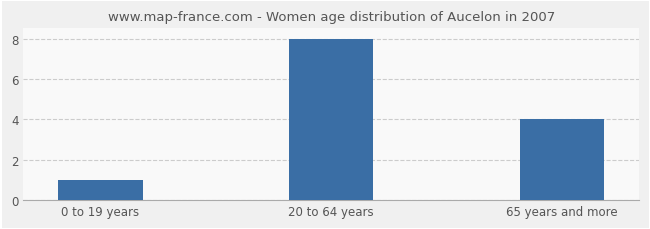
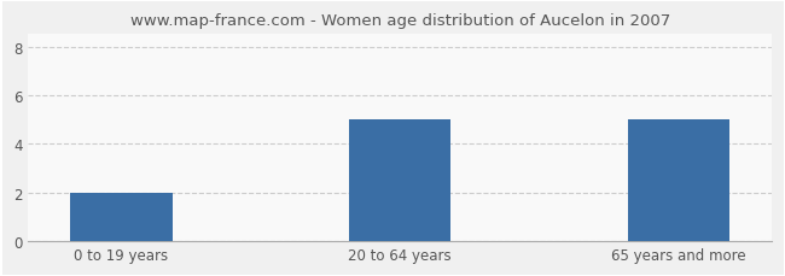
0 to 19 years: 1 -> 2
20 to 64 years: 8 -> 5
65 years and more: 4 -> 5
